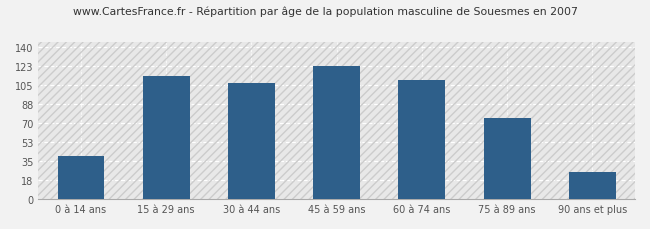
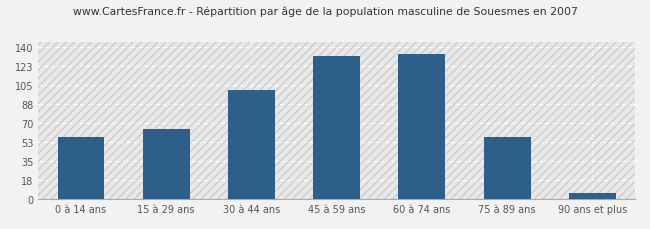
0 à 14 ans: 40 -> 57
15 à 29 ans: 113 -> 65
30 à 44 ans: 107 -> 100
45 à 59 ans: 123 -> 132
60 à 74 ans: 110 -> 134
75 à 89 ans: 75 -> 57
90 ans et plus: 25 -> 6
